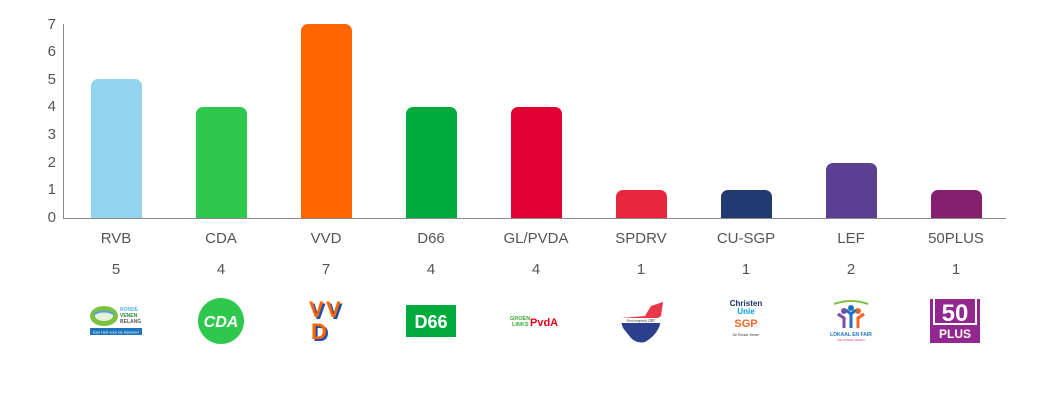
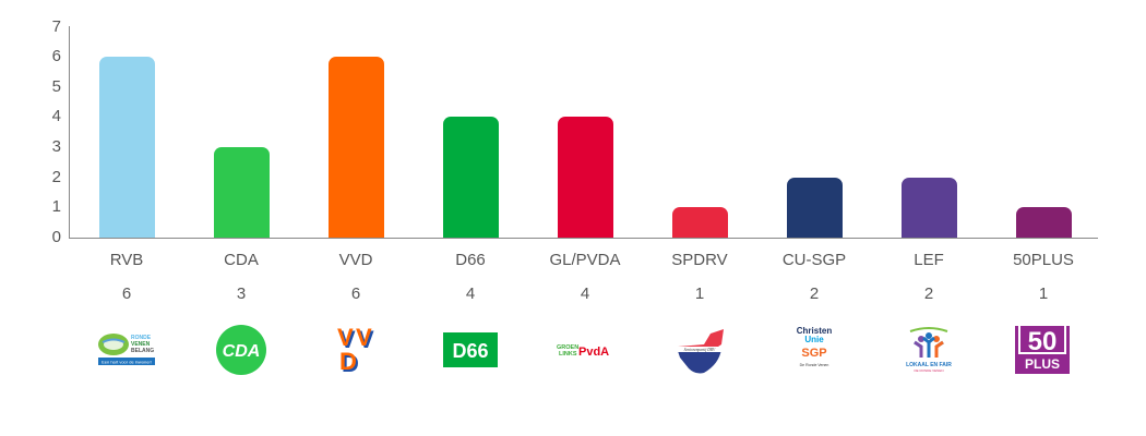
RVB: 5 -> 6
CDA: 4 -> 3
VVD: 7 -> 6
CU-SGP: 1 -> 2
